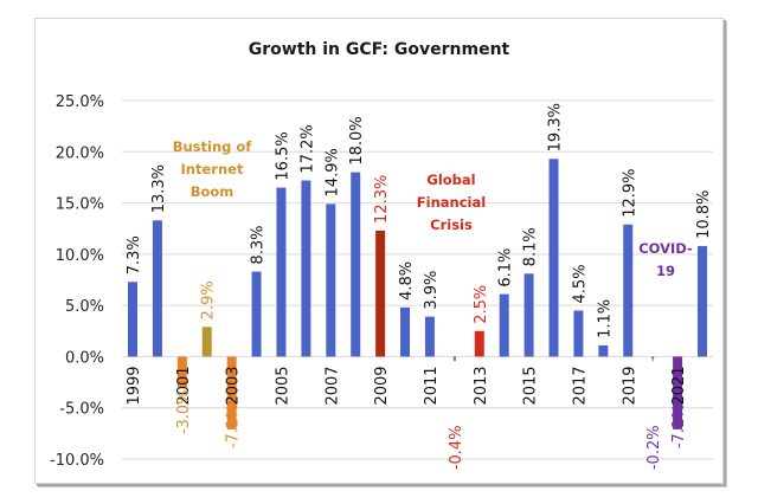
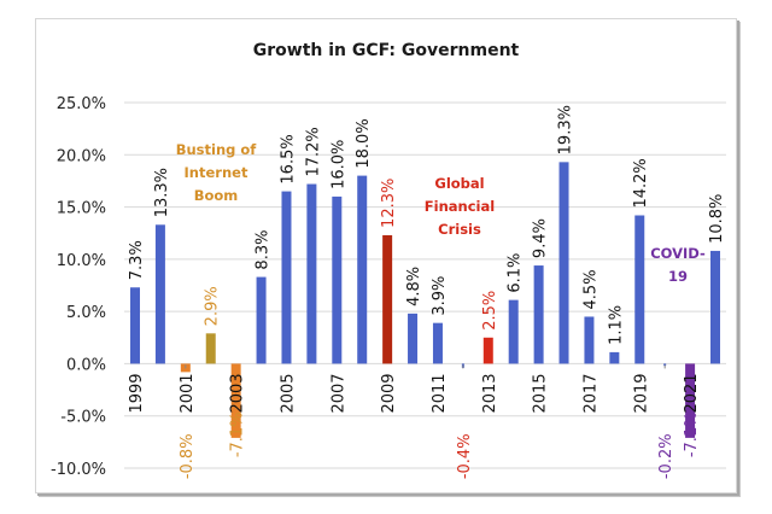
2001: -3.0% -> -0.8%
2007: 14.9% -> 16.0%
2015: 8.1% -> 9.4%
2019: 12.9% -> 14.2%
